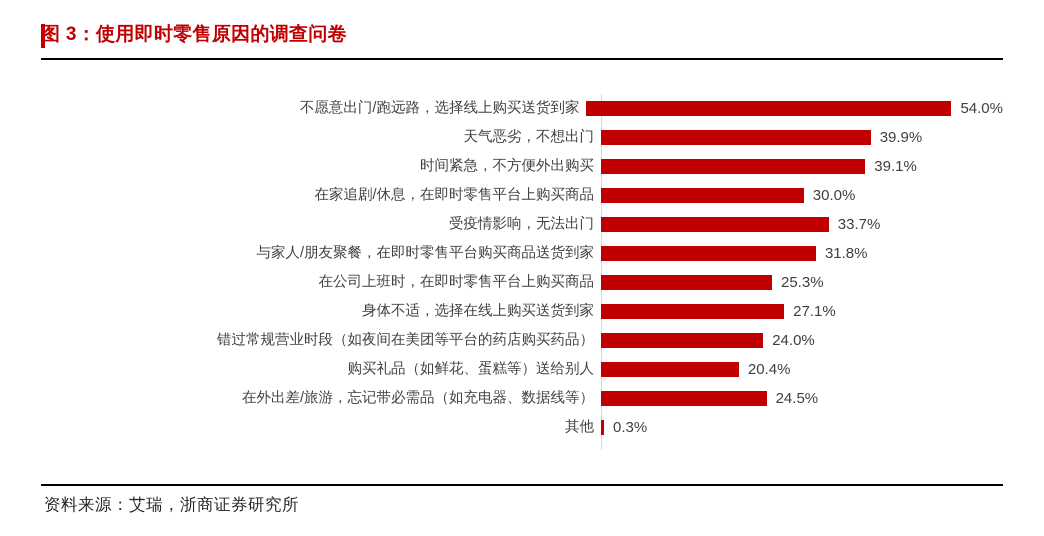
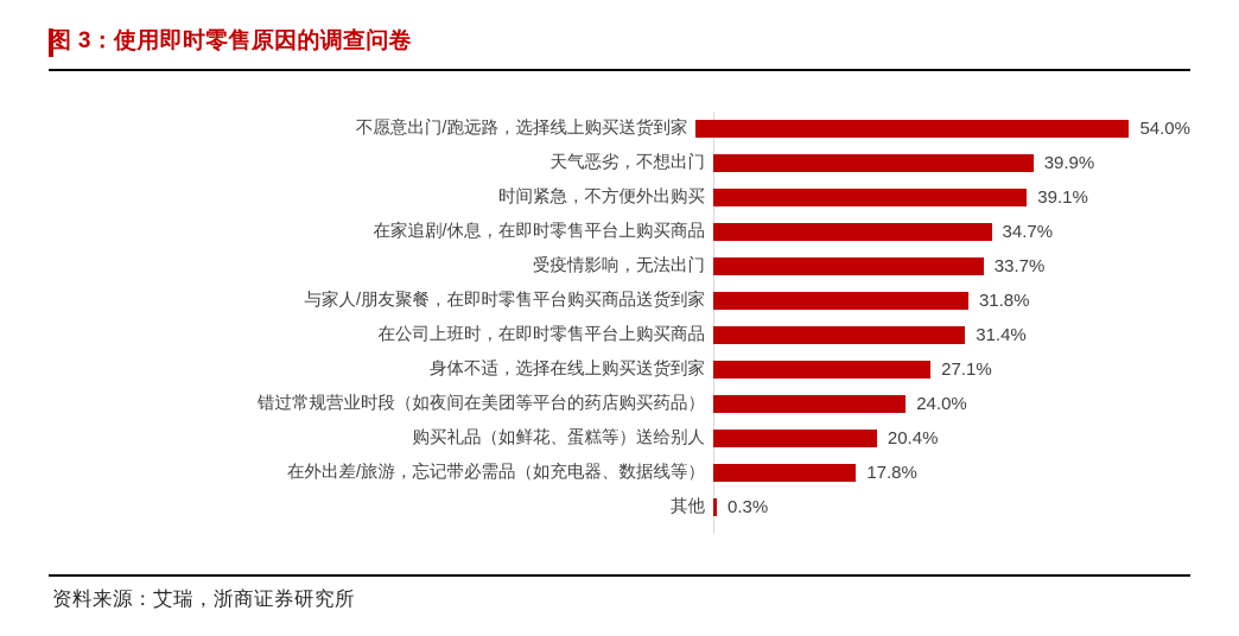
在家追剧/休息，在即时零售平台上购买商品: 30.0% -> 34.7%
在公司上班时，在即时零售平台上购买商品: 25.3% -> 31.4%
在外出差/旅游，忘记带必需品（如充电器、数据线等）: 24.5% -> 17.8%
